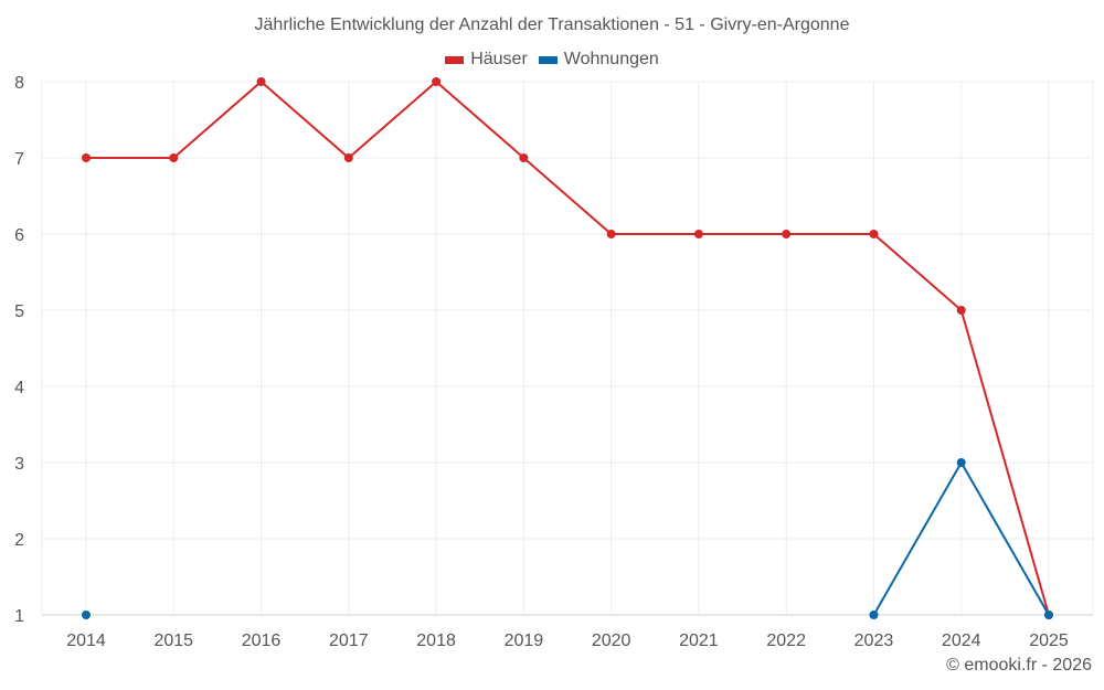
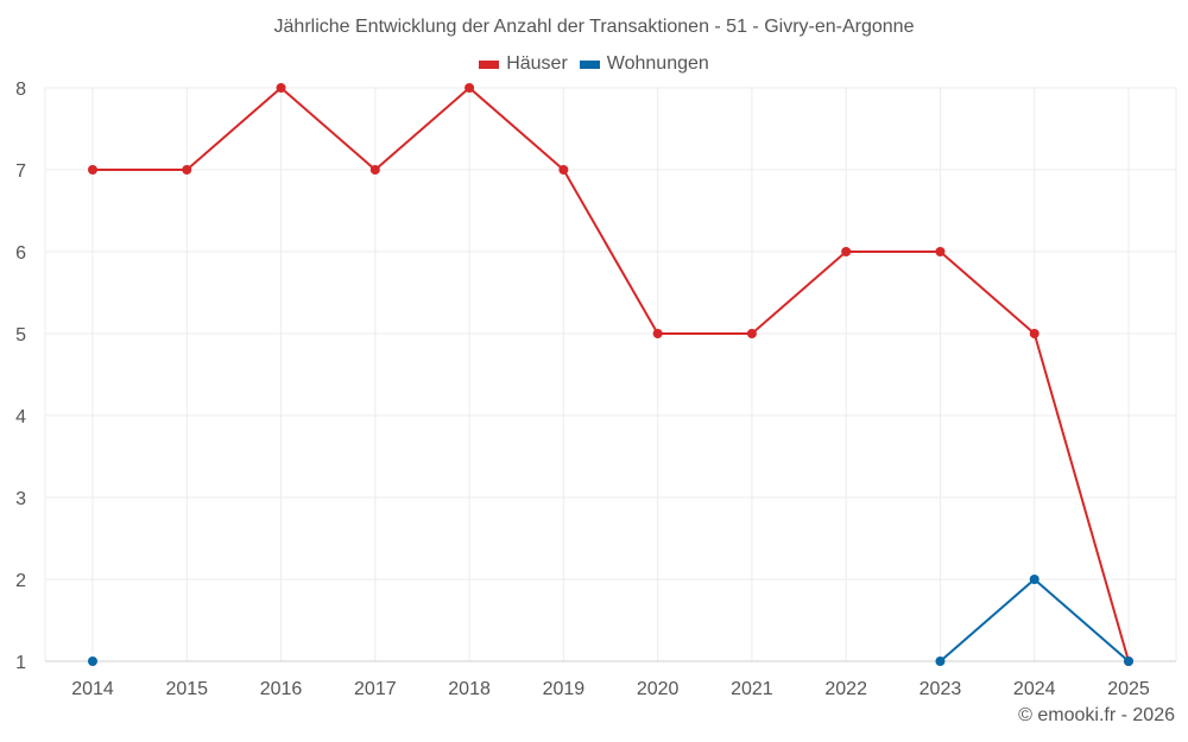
Häuser/2020: 6 -> 5
Häuser/2021: 6 -> 5
Wohnungen/2024: 3 -> 2
